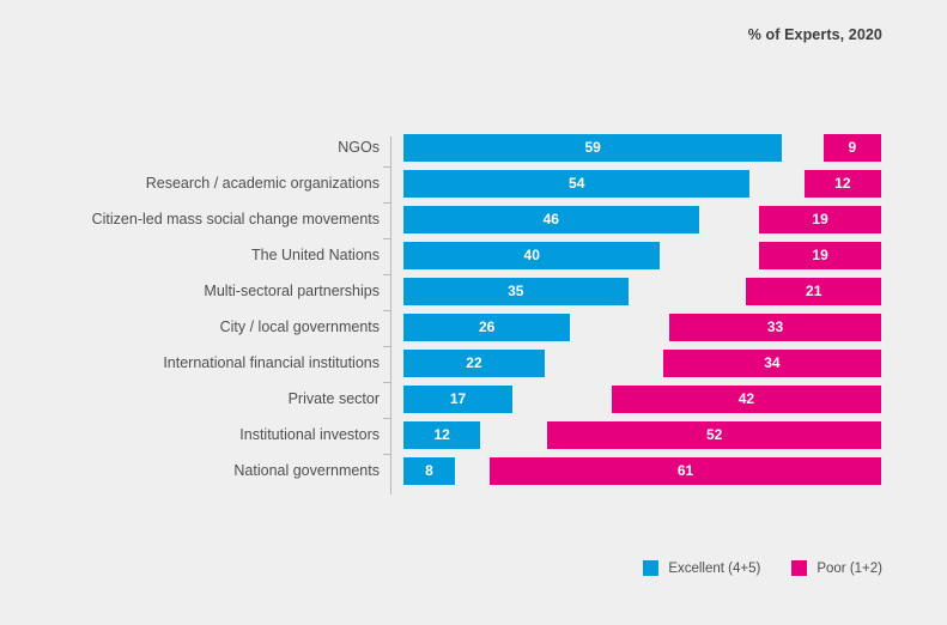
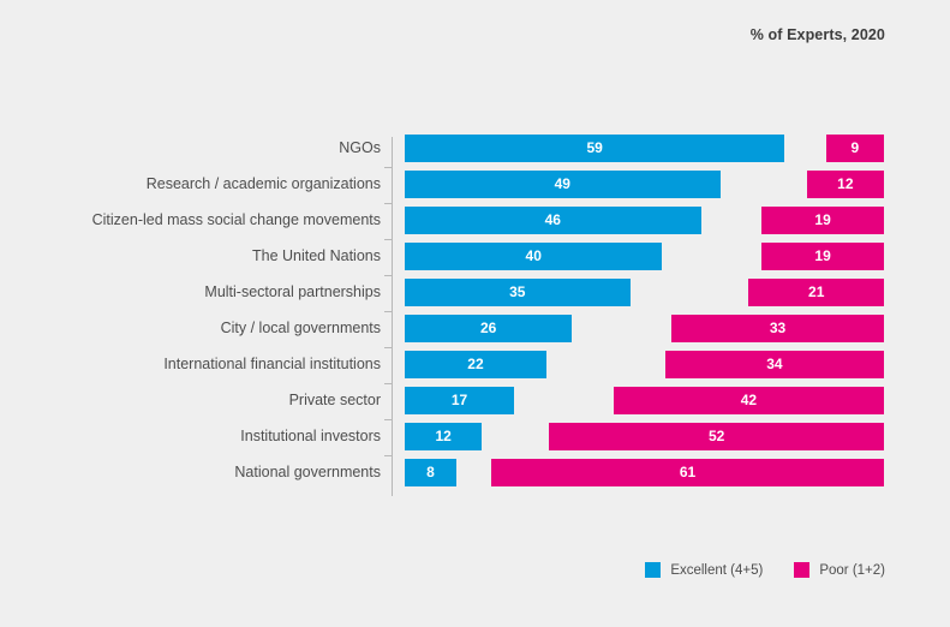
Excellent (4+5)/Research / academic organizations: 54 -> 49
